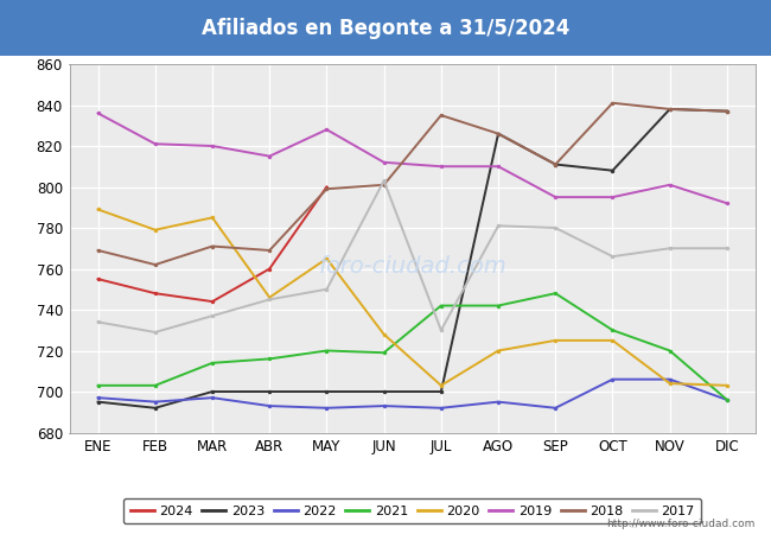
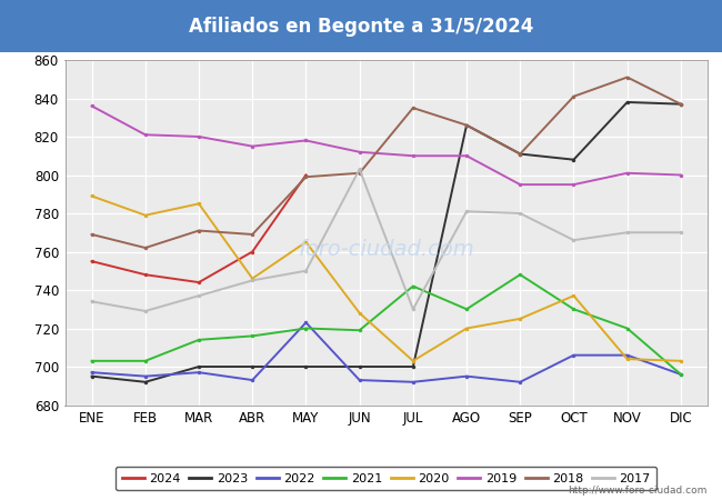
2022/MAY: 692 -> 723
2019/MAY: 828 -> 818
2021/AGO: 742 -> 730
2020/OCT: 725 -> 737
2018/NOV: 838 -> 851
2019/DIC: 792 -> 800
